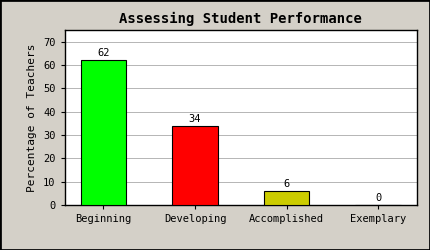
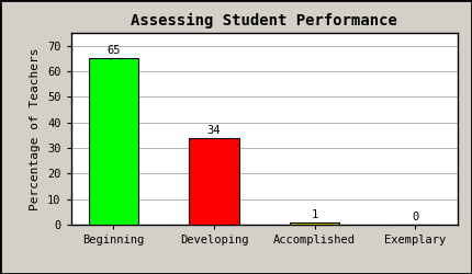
Beginning: 62 -> 65
Accomplished: 6 -> 1
